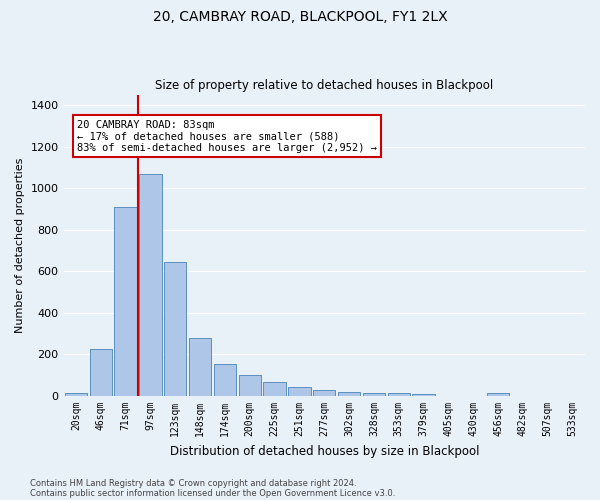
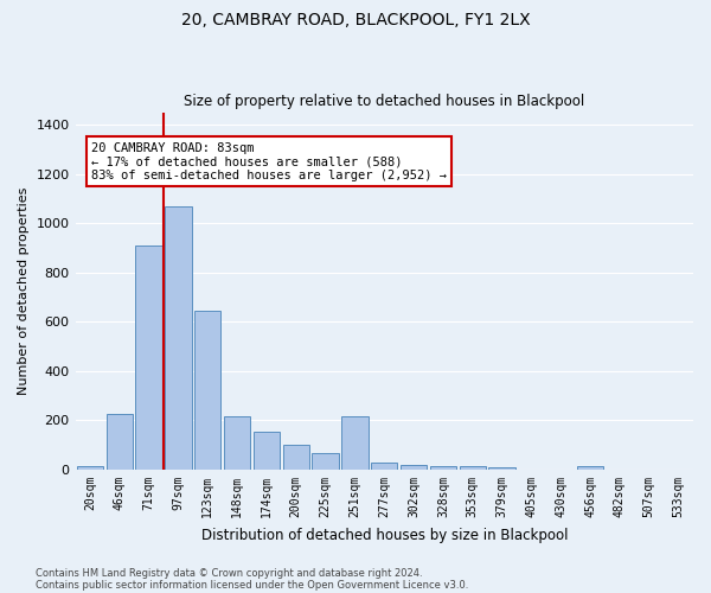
148sqm: 280 -> 215
251sqm: 42 -> 215
